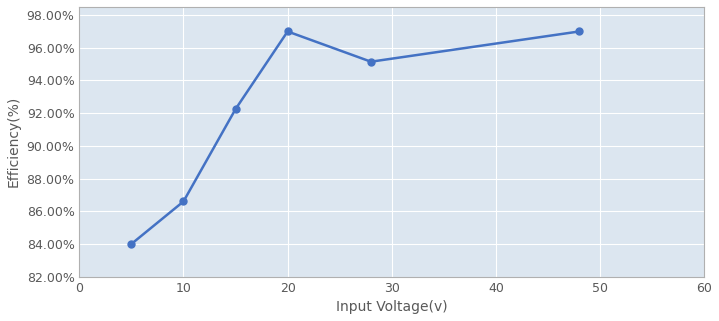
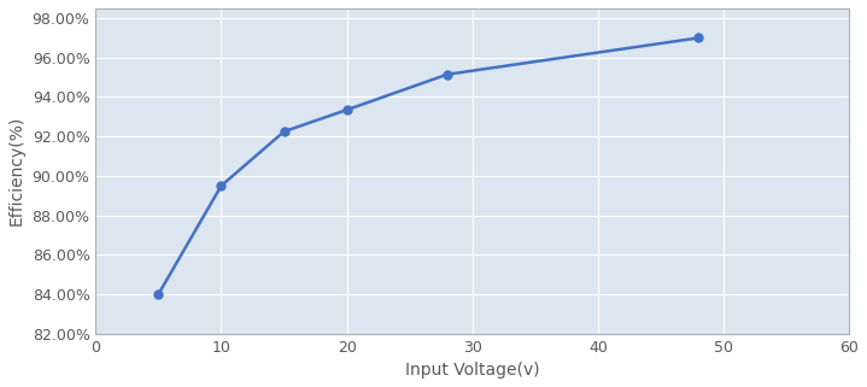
10: 86.6% -> 89.5%
20: 97.0% -> 93.3%
